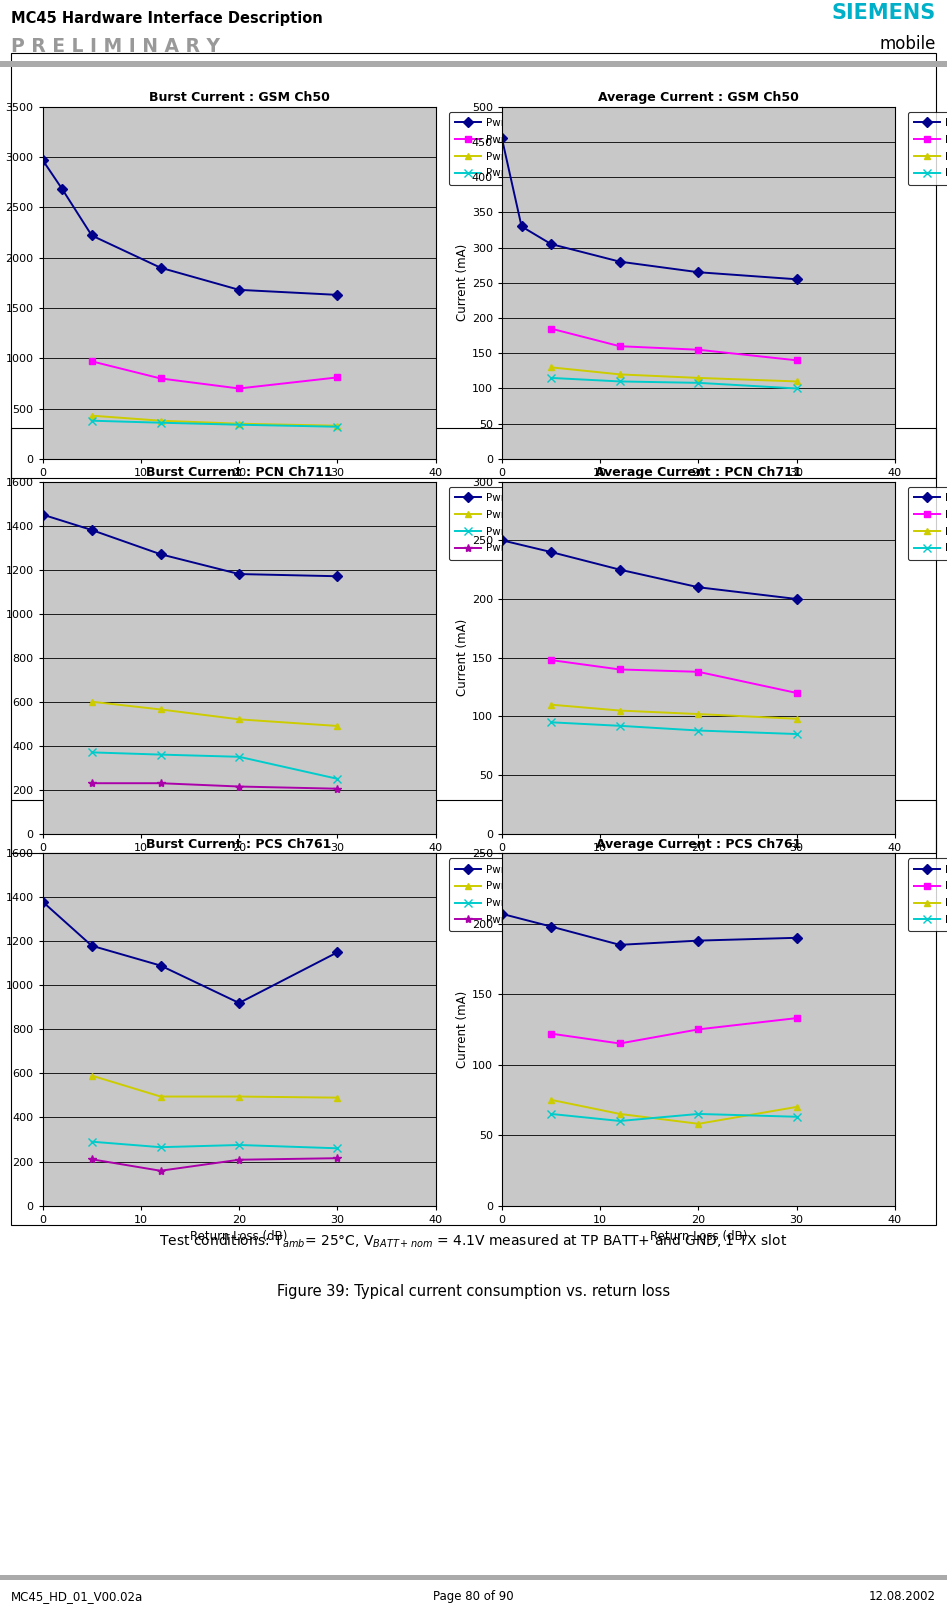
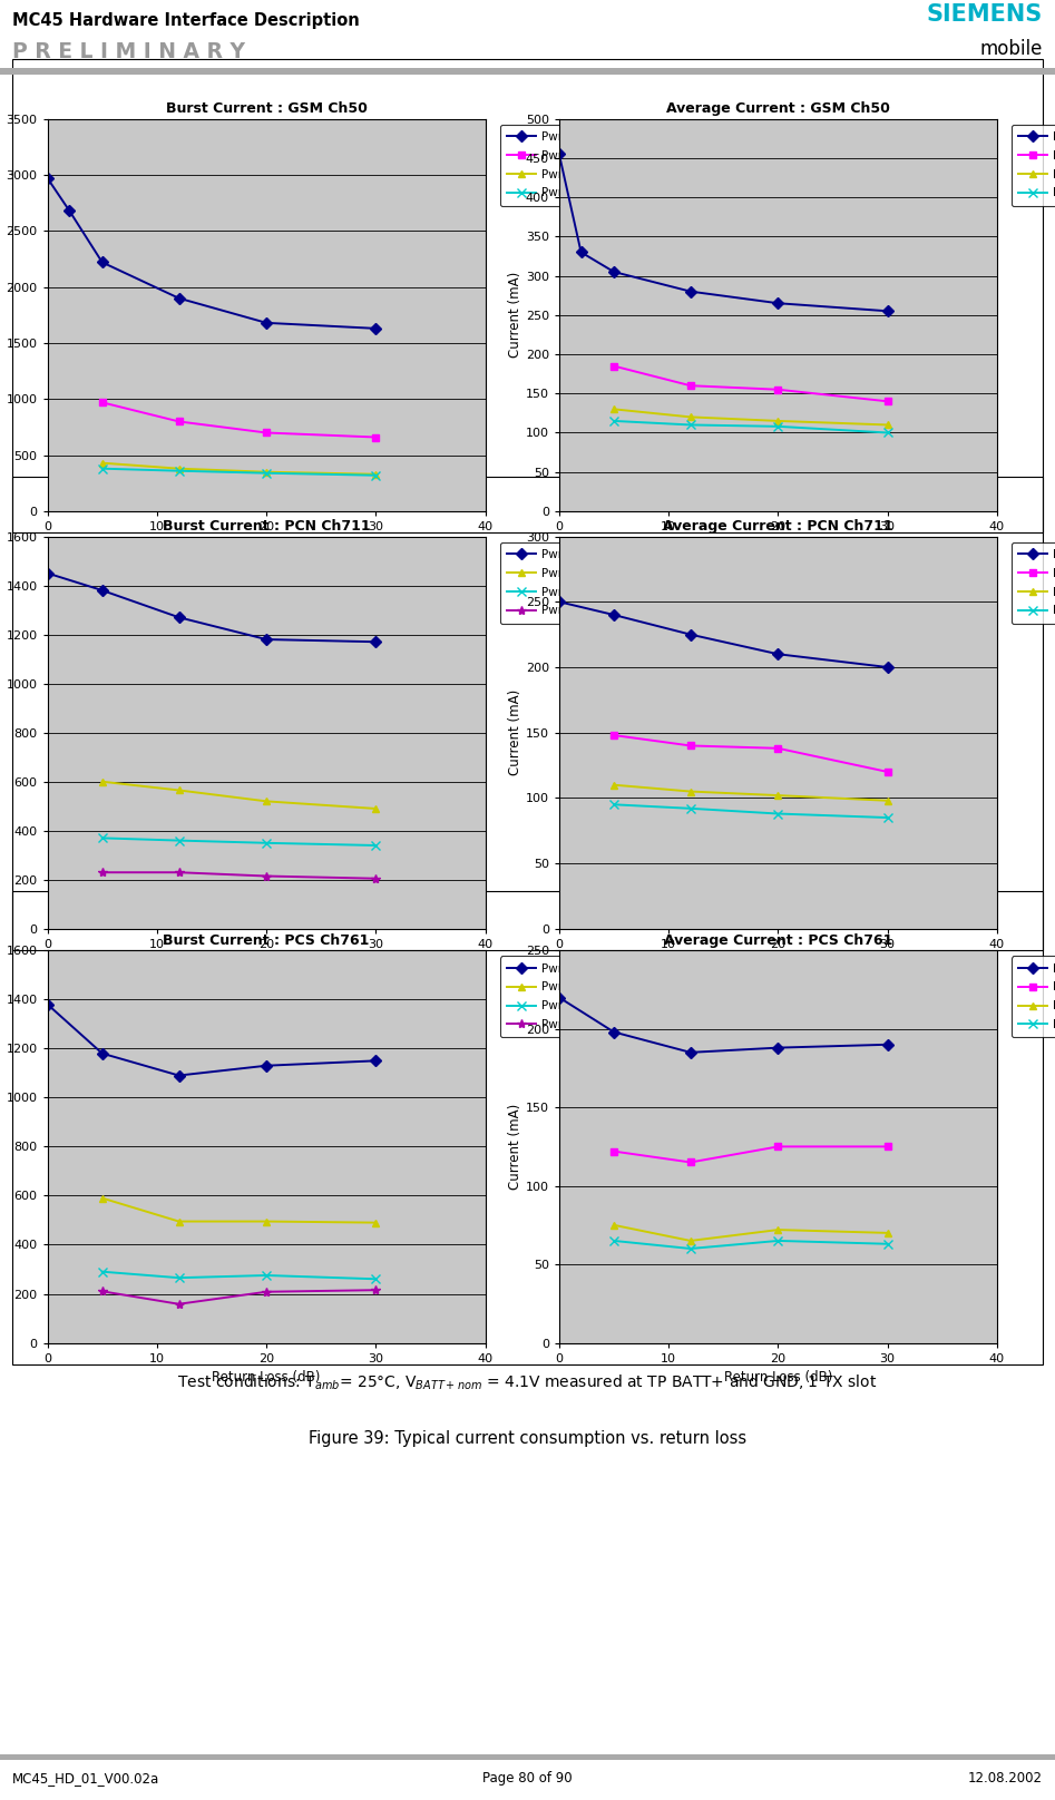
Burst Current : GSM Ch50/PwrClass10/30: 810 -> 660
Burst Current : PCN Ch711/PwrClass10/30: 250 -> 340
Burst Current : PCS Ch761/PwrClass0/20: 920 -> 1130
Average Current : PCS Ch761/PwrClass0/0: 207 -> 220
Average Current : PCS Ch761/PwrClass10/20: 58 -> 72
Average Current : PCS Ch761/PwrClass5/30: 133 -> 125
